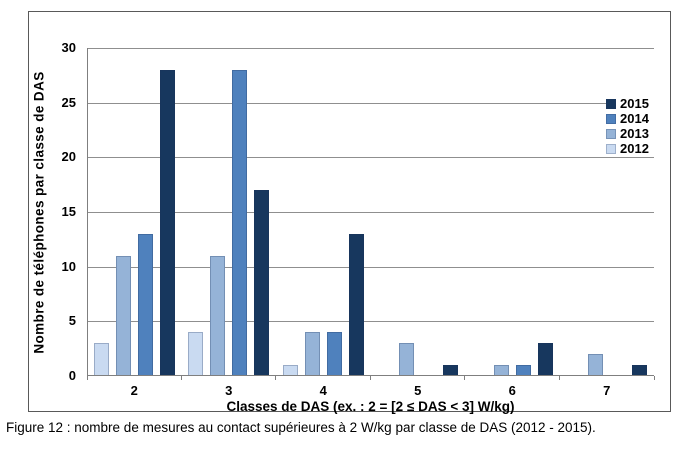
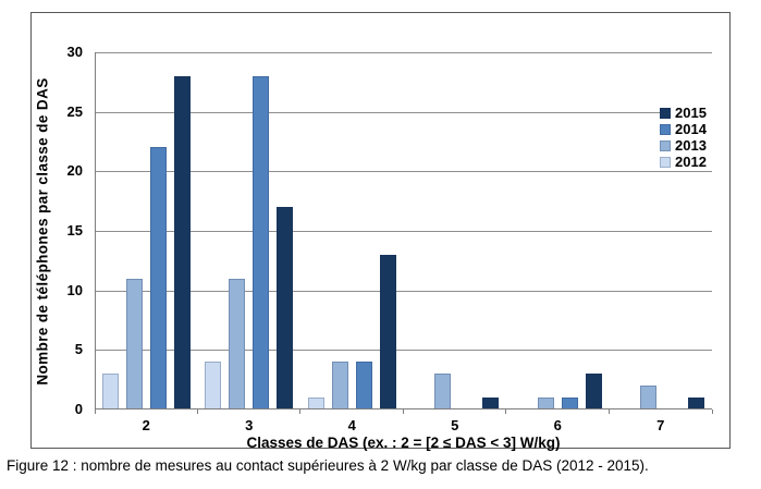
2014/2: 13 -> 22
